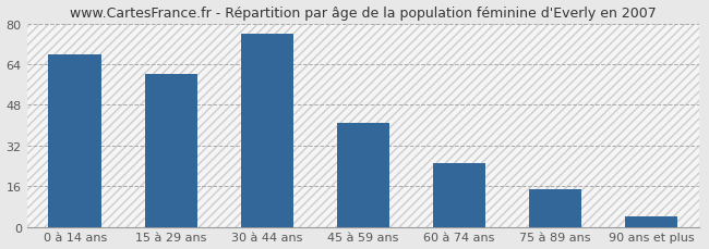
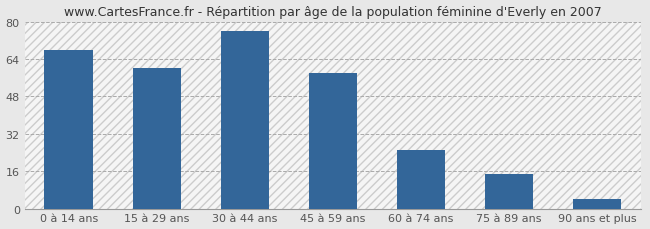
45 à 59 ans: 41 -> 58
